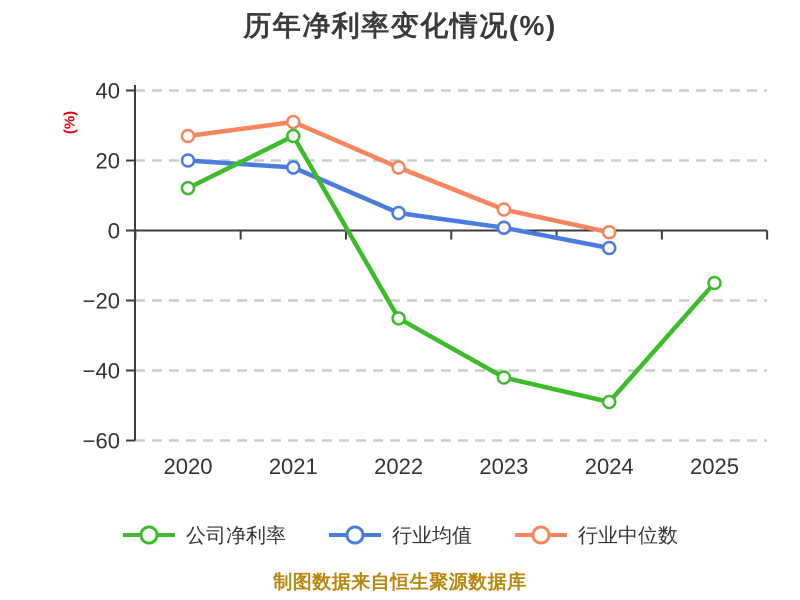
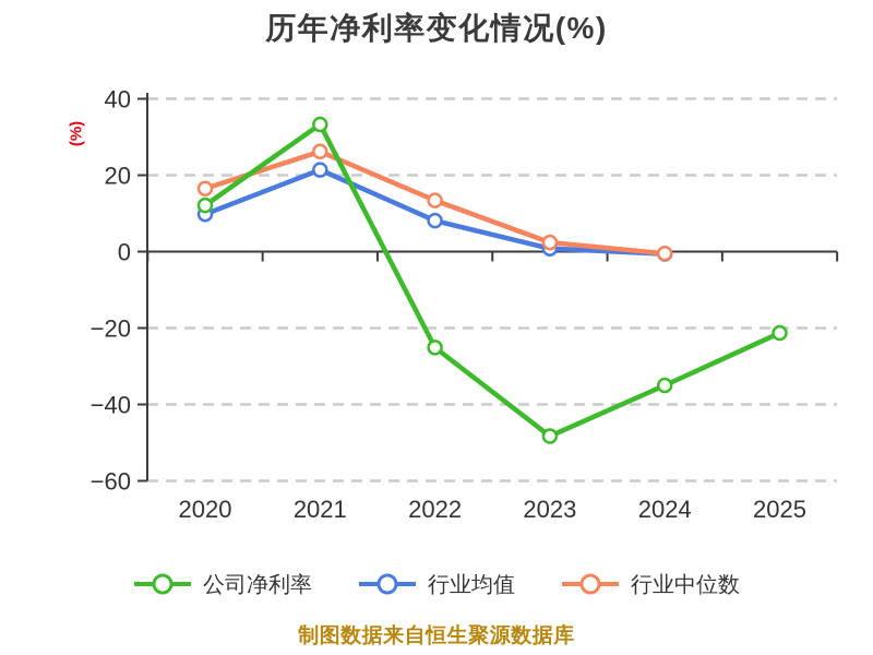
行业均值/2020: 20 -> 10
行业中位数/2020: 27 -> 16
公司净利率/2021: 27 -> 33
行业均值/2021: 18 -> 21
行业中位数/2021: 31 -> 26
行业均值/2022: 5 -> 8
行业中位数/2022: 18 -> 13
公司净利率/2023: -42 -> -48
行业中位数/2023: 6 -> 2
公司净利率/2024: -49 -> -35
行业均值/2024: -5 -> -1
公司净利率/2025: -15 -> -21
